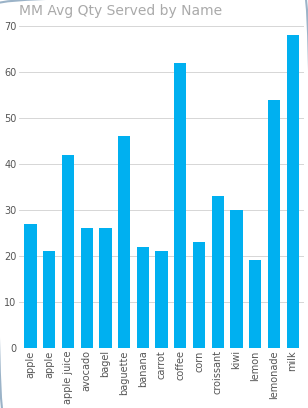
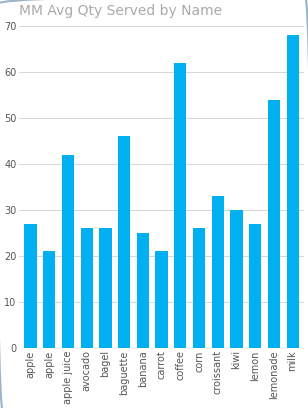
banana: 22 -> 25
corn: 23 -> 26
lemon: 19 -> 27
